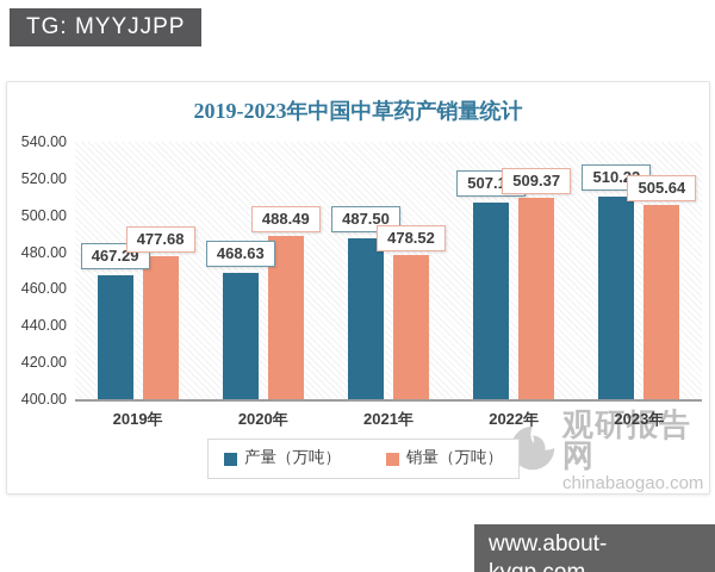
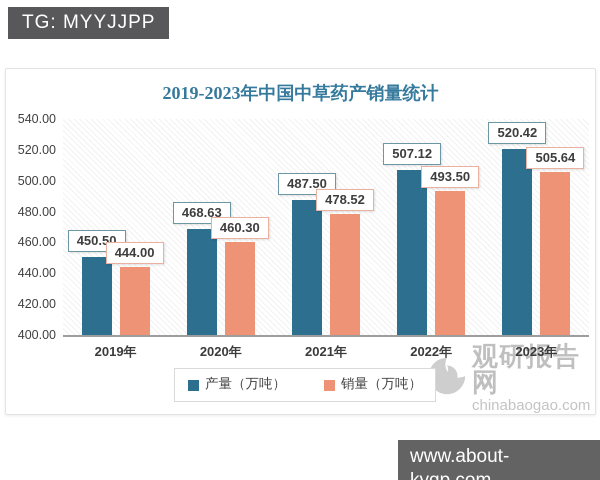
产量（万吨）/2019年: 467.29 -> 450.50
销量（万吨）/2019年: 477.68 -> 444.00
销量（万吨）/2020年: 488.49 -> 460.30
销量（万吨）/2022年: 509.37 -> 493.50
产量（万吨）/2023年: 510.22 -> 520.42
